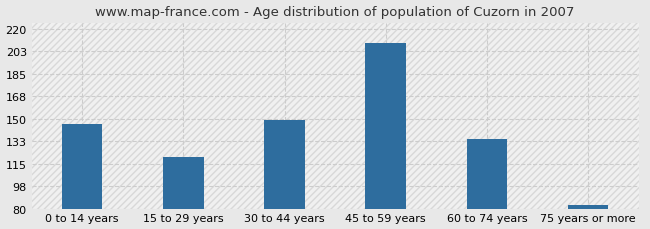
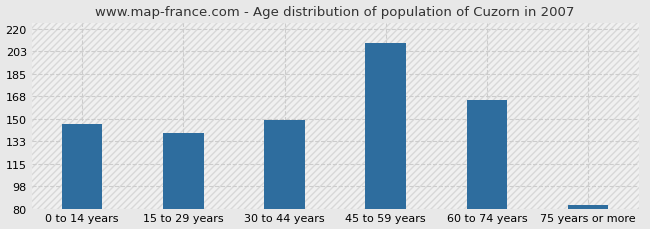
15 to 29 years: 120 -> 139
60 to 74 years: 134 -> 165
